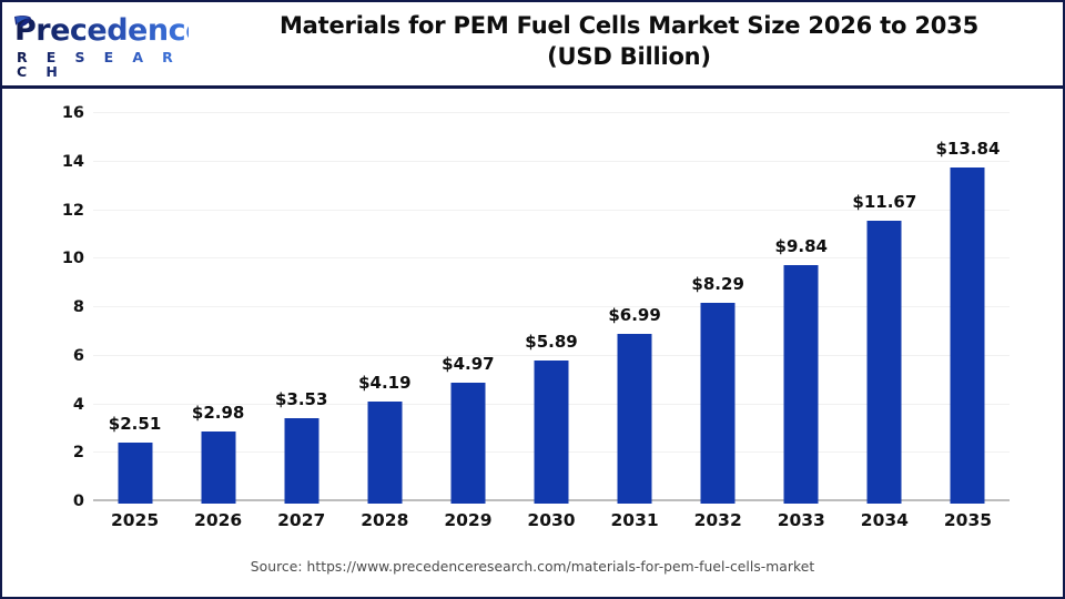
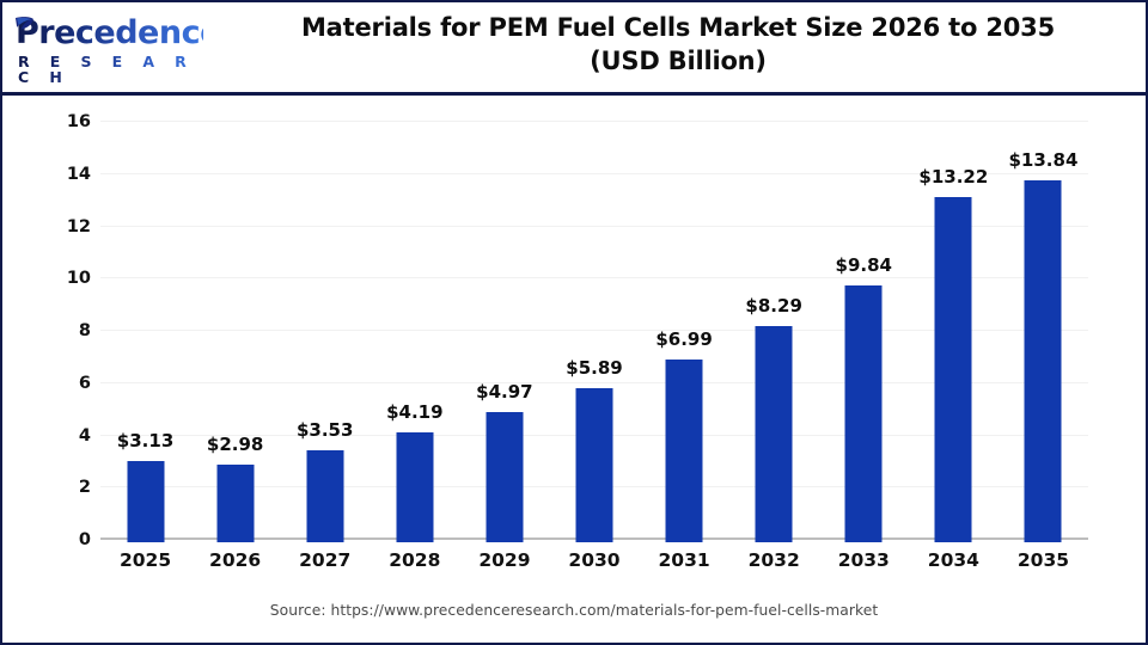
2025: $2.51 -> $3.13
2034: $11.67 -> $13.22
